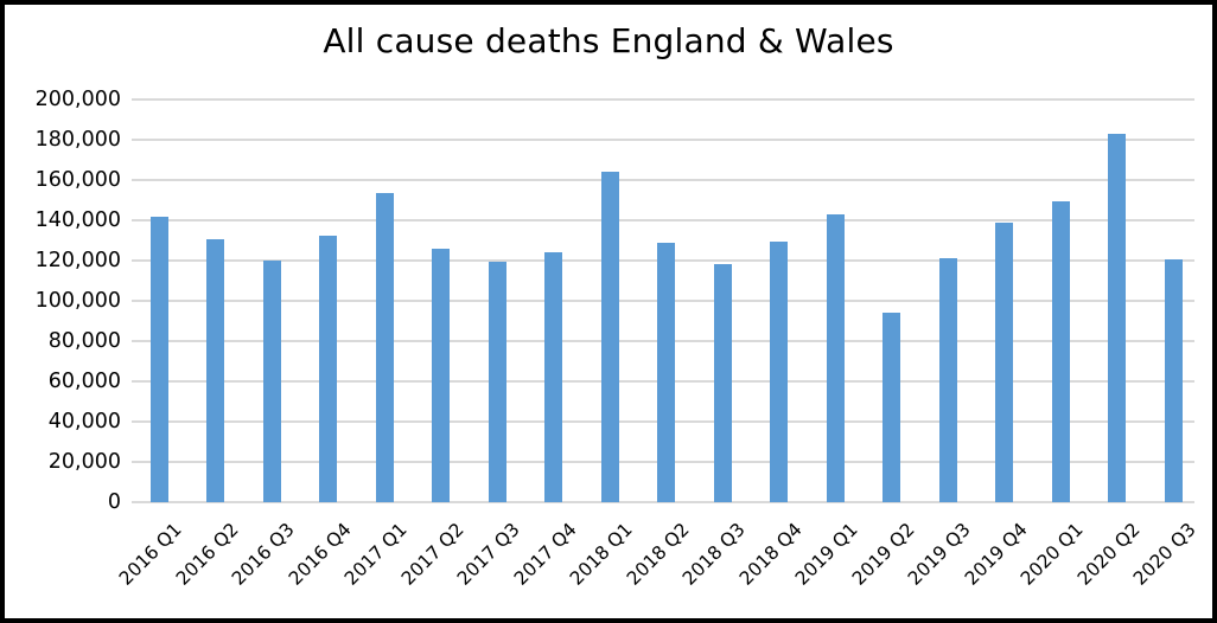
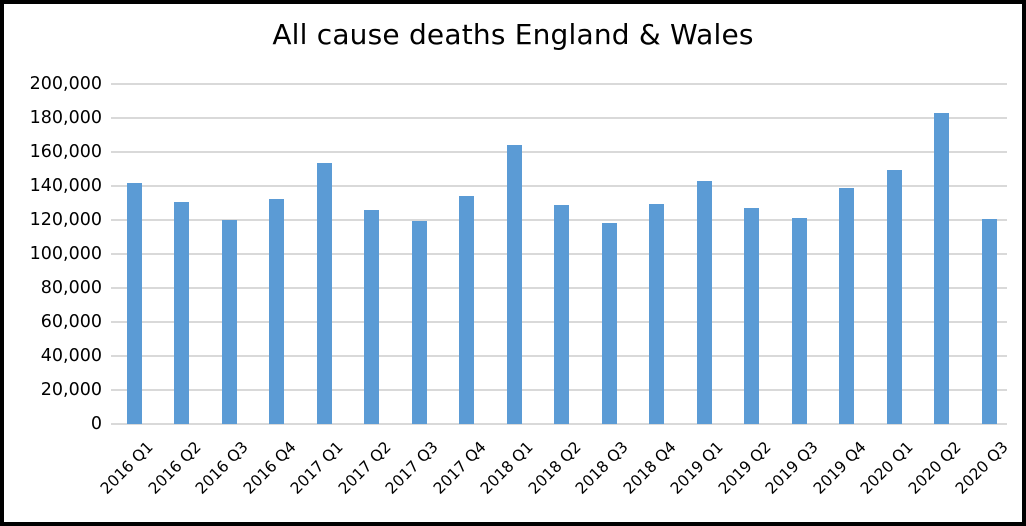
2017 Q4: 124000 -> 134000
2019 Q2: 94000 -> 127000
